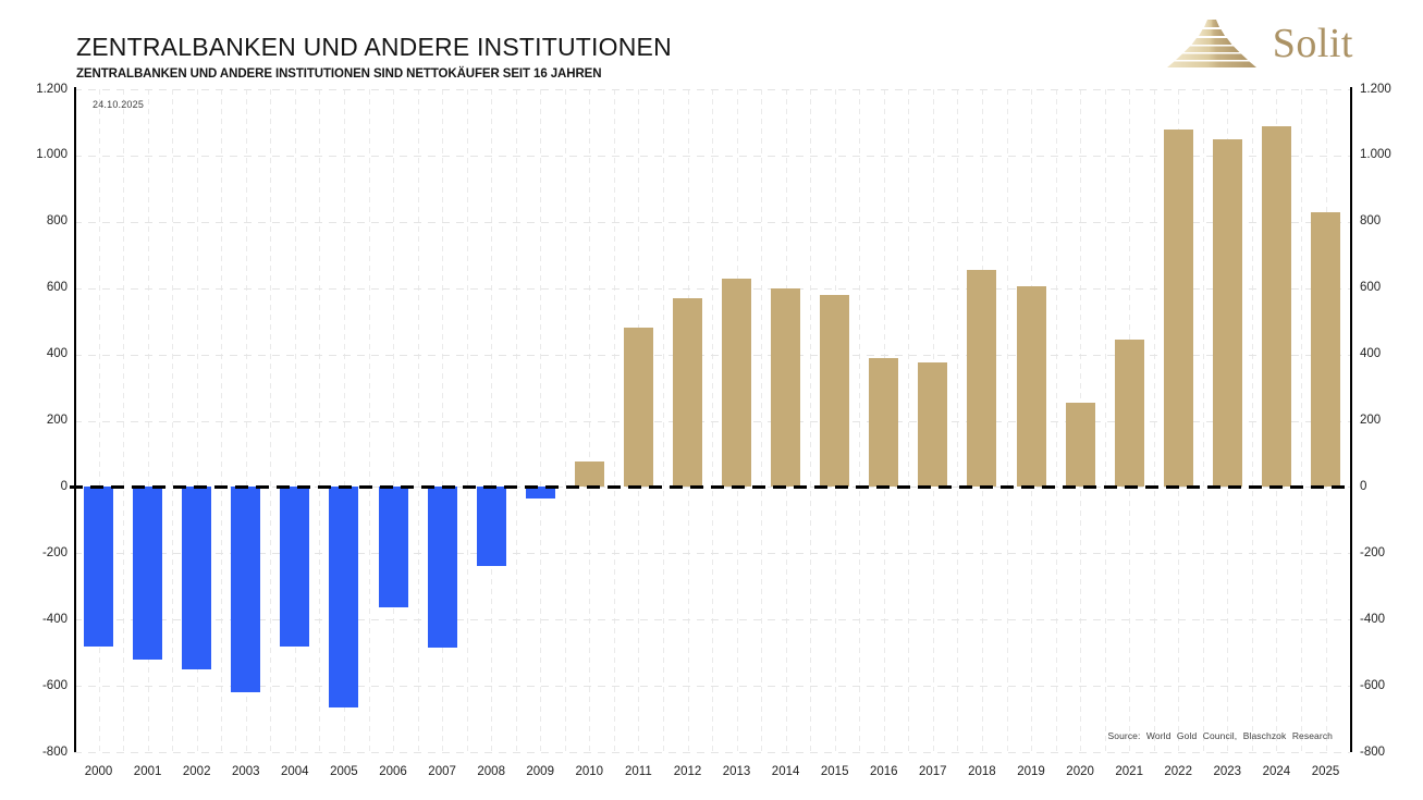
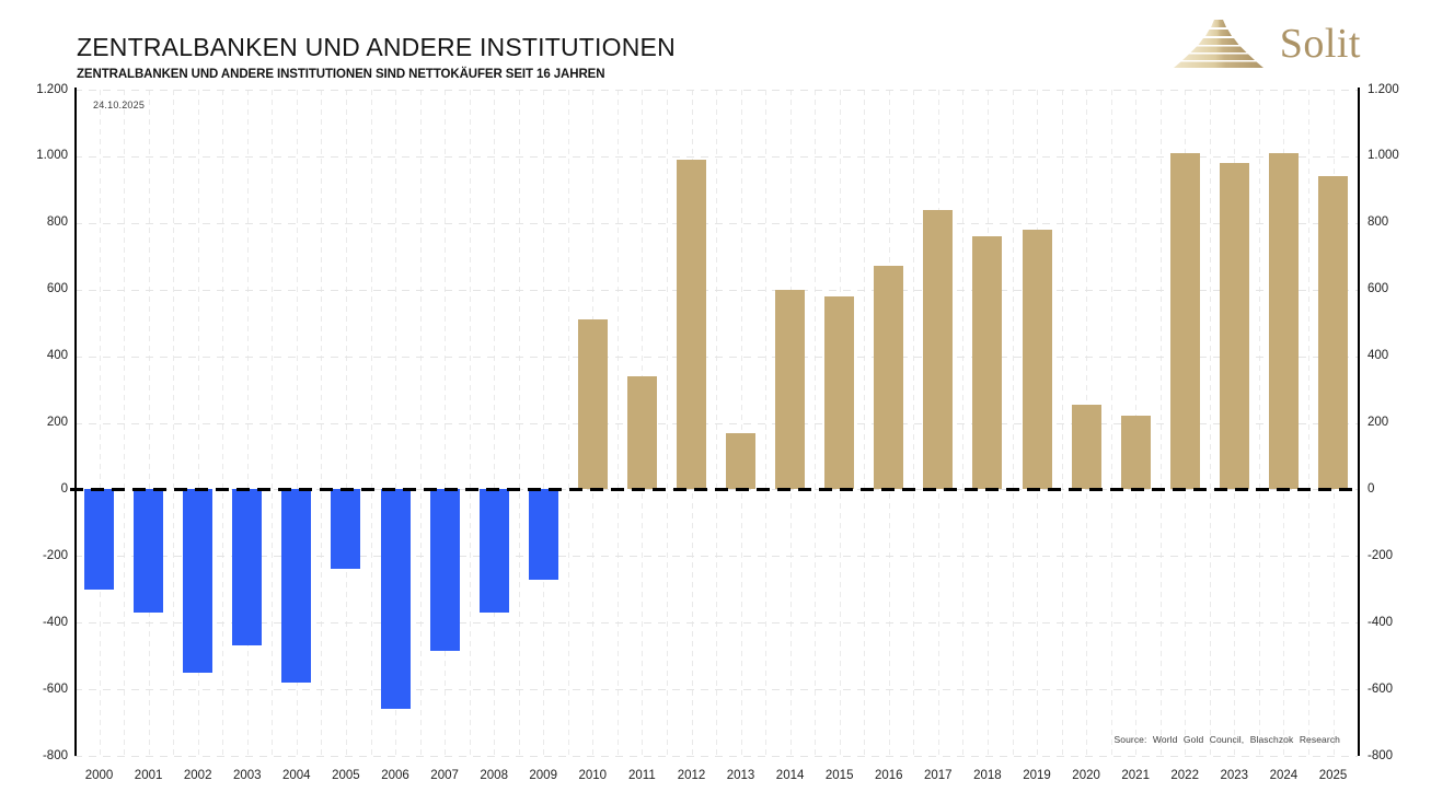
2000: -480 -> -300
2001: -520 -> -370
2003: -620 -> -470
2004: -480 -> -580
2005: -660 -> -240
2006: -360 -> -660
2008: -240 -> -370
2009: -40 -> -270
2010: 80 -> 510
2011: 480 -> 340
2012: 570 -> 990
2013: 630 -> 170
2016: 390 -> 670
2017: 380 -> 840
2018: 660 -> 760
2019: 600 -> 780
2021: 440 -> 220
2022: 1080 -> 1010
2023: 1050 -> 980
2024: 1090 -> 1010
2025: 830 -> 940
